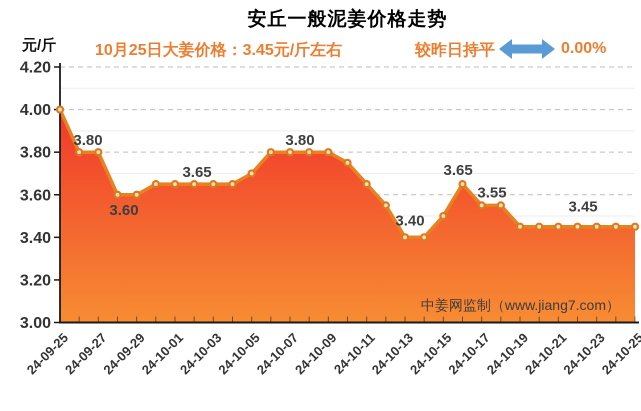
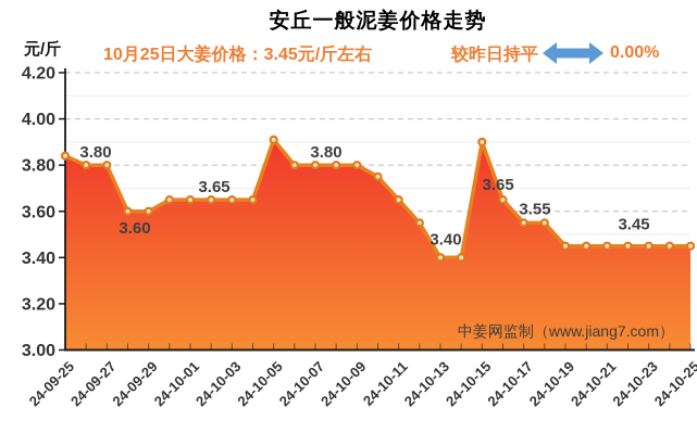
24-09-25: 4.00 -> 3.84
24-10-05: 3.70 -> 3.91
24-10-15: 3.50 -> 3.90
